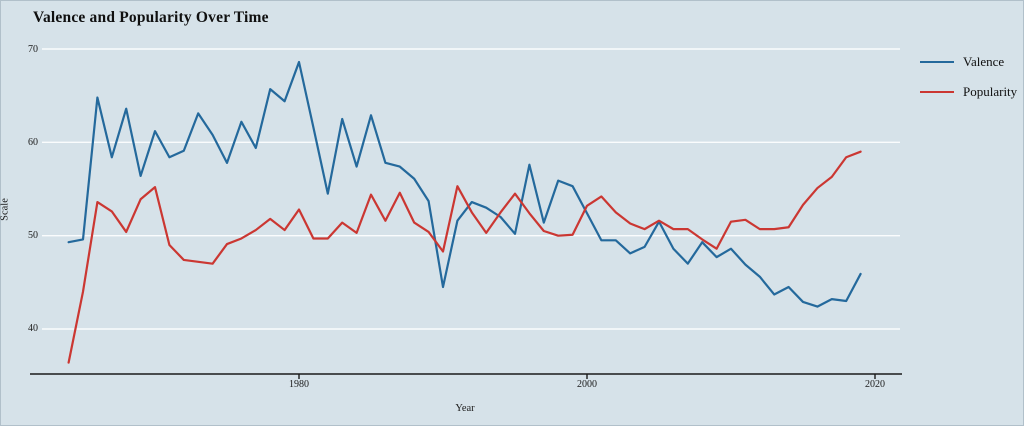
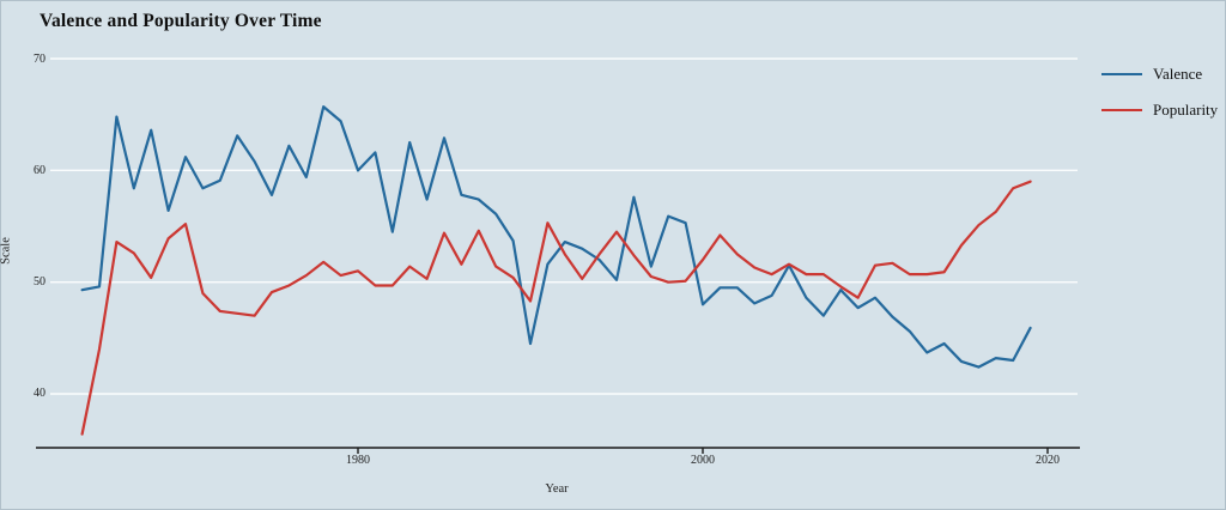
Valence/1980: 69 -> 60
Popularity/1980: 53 -> 51
Valence/2000: 52 -> 48
Popularity/2000: 53 -> 52
